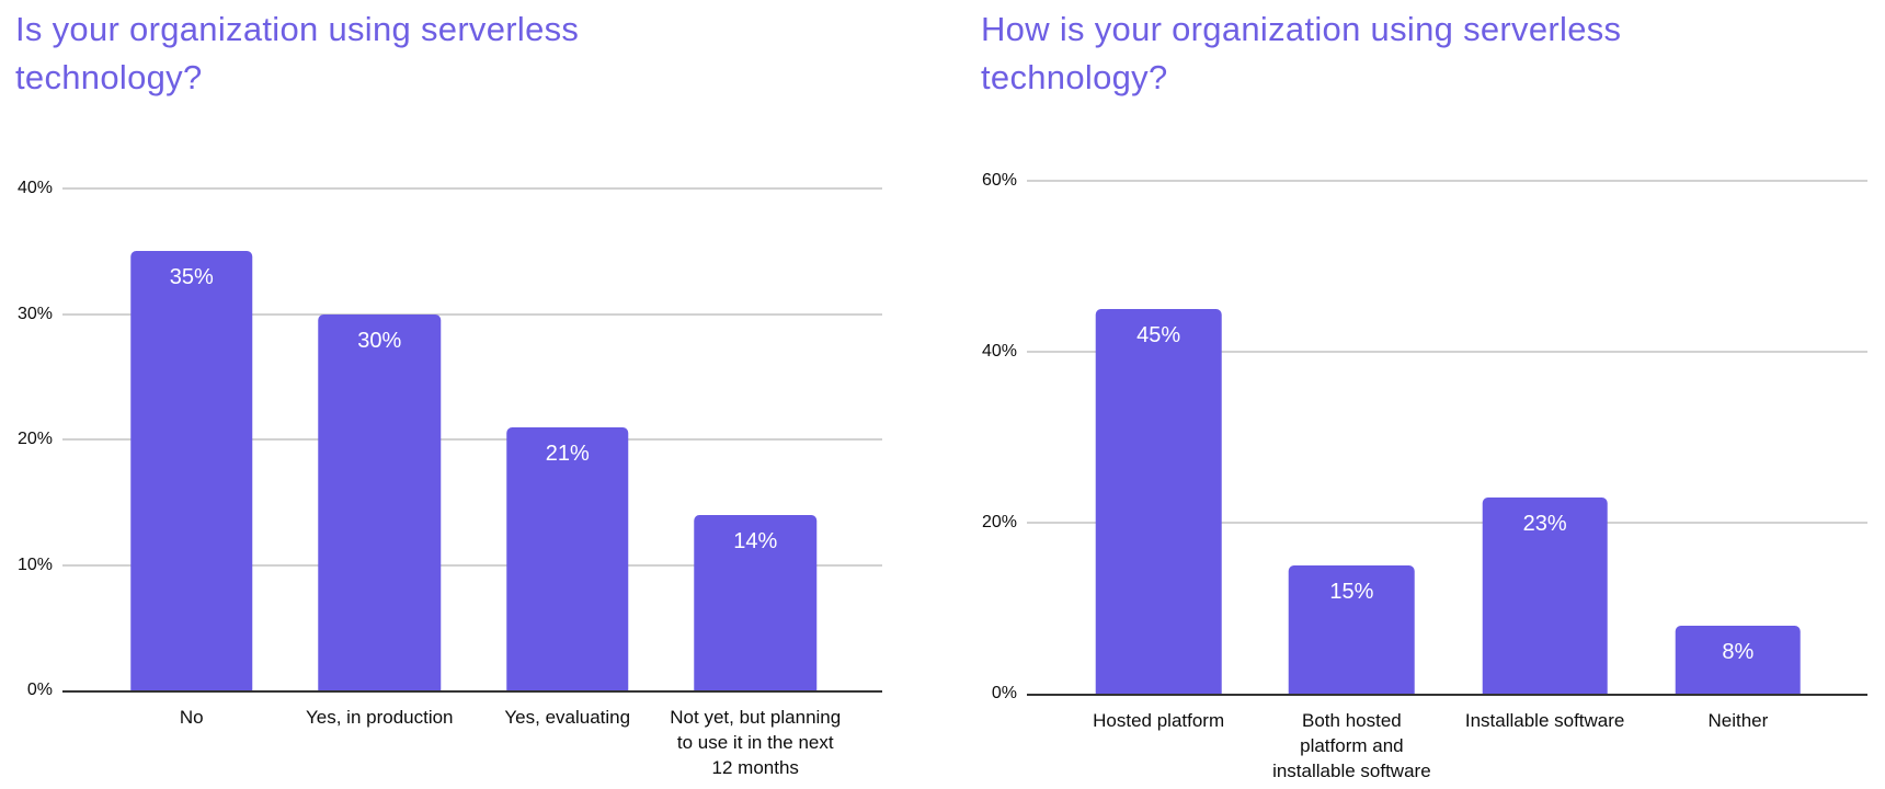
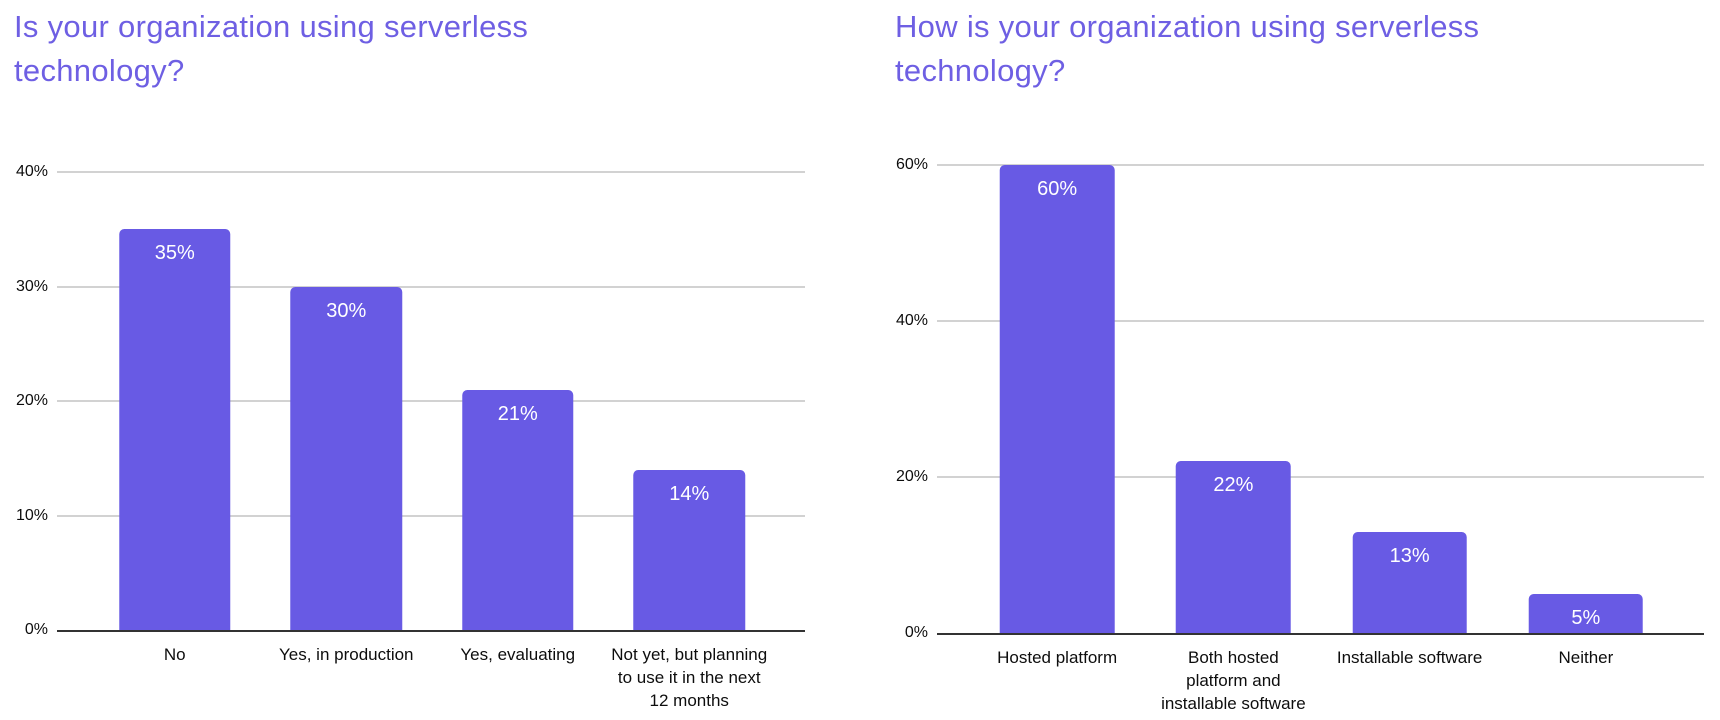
How is your organization using serverless technology?/Hosted platform: 45% -> 60%
How is your organization using serverless technology?/Both hosted platform and installable software: 15% -> 22%
How is your organization using serverless technology?/Installable software: 23% -> 13%
How is your organization using serverless technology?/Neither: 8% -> 5%
